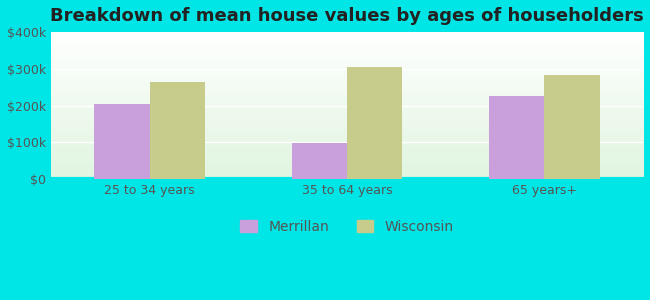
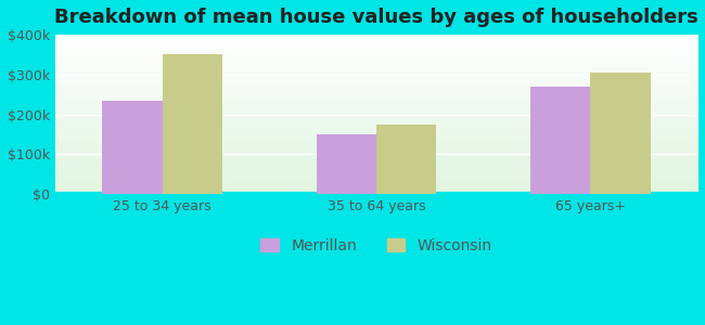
Merrillan/25 to 34 years: $203k -> $235k
Wisconsin/25 to 34 years: $265k -> $350k
Merrillan/35 to 64 years: $97k -> $150k
Wisconsin/35 to 64 years: $305k -> $175k
Merrillan/65 years+: $225k -> $270k
Wisconsin/65 years+: $282k -> $305k
